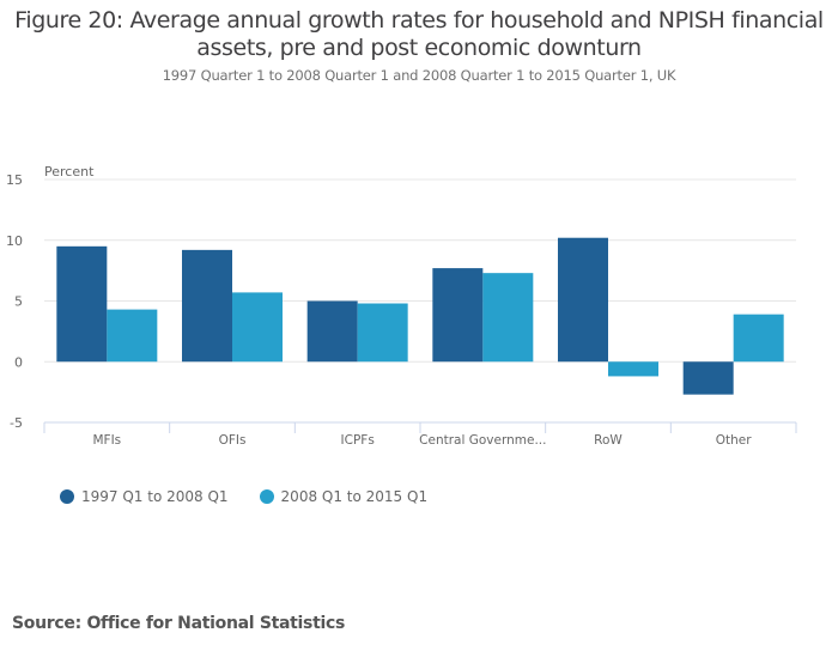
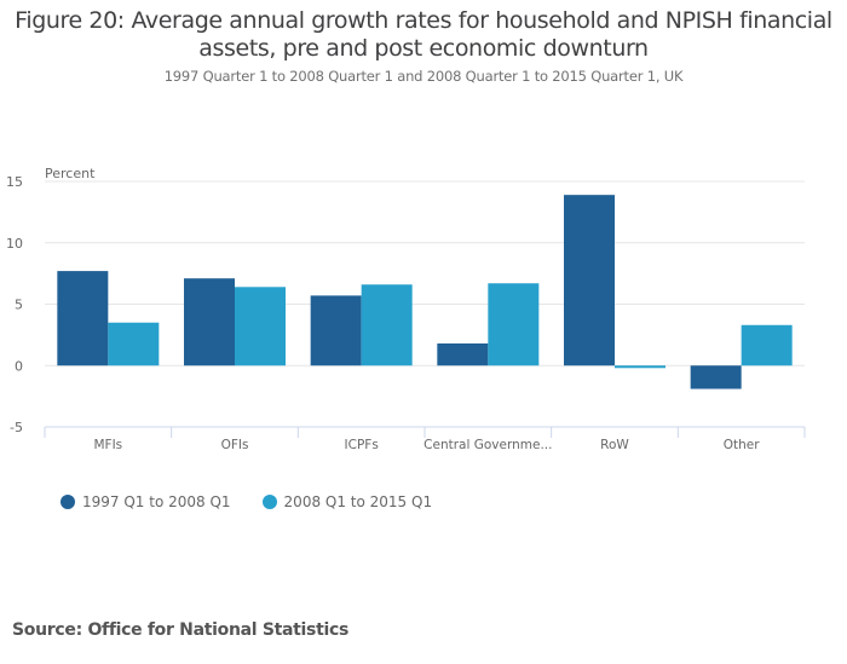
1997 Q1 to 2008 Q1/MFIs: 9.5 -> 7.7
2008 Q1 to 2015 Q1/MFIs: 4.3 -> 3.5
1997 Q1 to 2008 Q1/OFIs: 9.2 -> 7.1
2008 Q1 to 2015 Q1/OFIs: 5.7 -> 6.4
1997 Q1 to 2008 Q1/ICPFs: 5.0 -> 5.7
2008 Q1 to 2015 Q1/ICPFs: 4.8 -> 6.6
1997 Q1 to 2008 Q1/Central Governme...: 7.7 -> 1.8
2008 Q1 to 2015 Q1/Central Governme...: 7.3 -> 6.7
1997 Q1 to 2008 Q1/RoW: 10.2 -> 13.9
2008 Q1 to 2015 Q1/RoW: -1.2 -> -0.2
1997 Q1 to 2008 Q1/Other: -2.7 -> -1.9
2008 Q1 to 2015 Q1/Other: 3.9 -> 3.3
